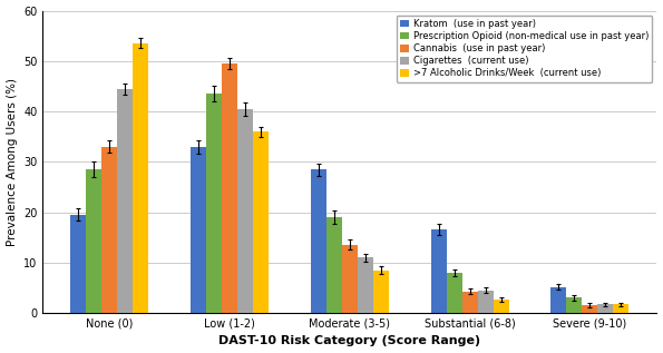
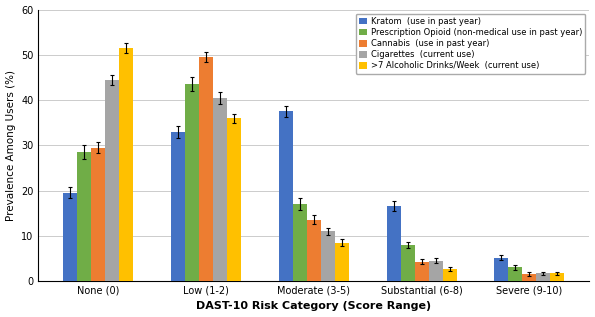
Cannabis (use in past year)/None (0): 33.0 -> 29.5
>7 Alcoholic Drinks/Week (current use)/None (0): 53.5 -> 51.5
Kratom (use in past year)/Moderate (3-5): 28.5 -> 37.5
Prescription Opioid (non-medical use in past year)/Moderate (3-5): 19.0 -> 17.0
